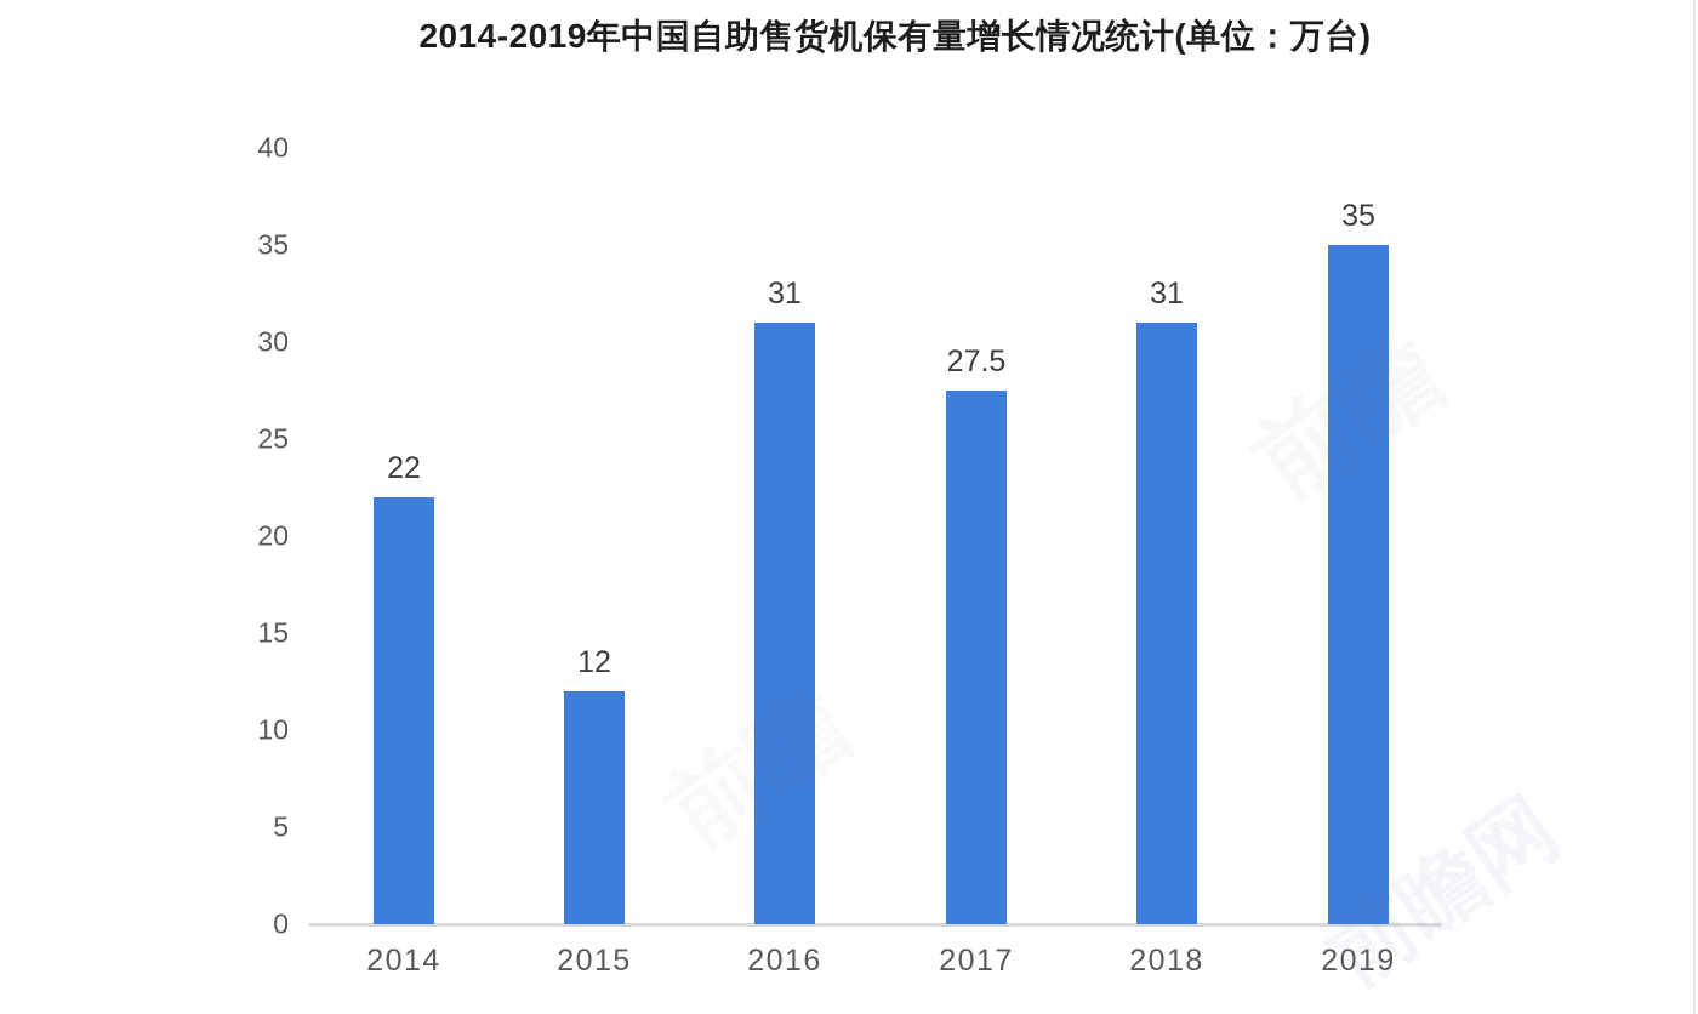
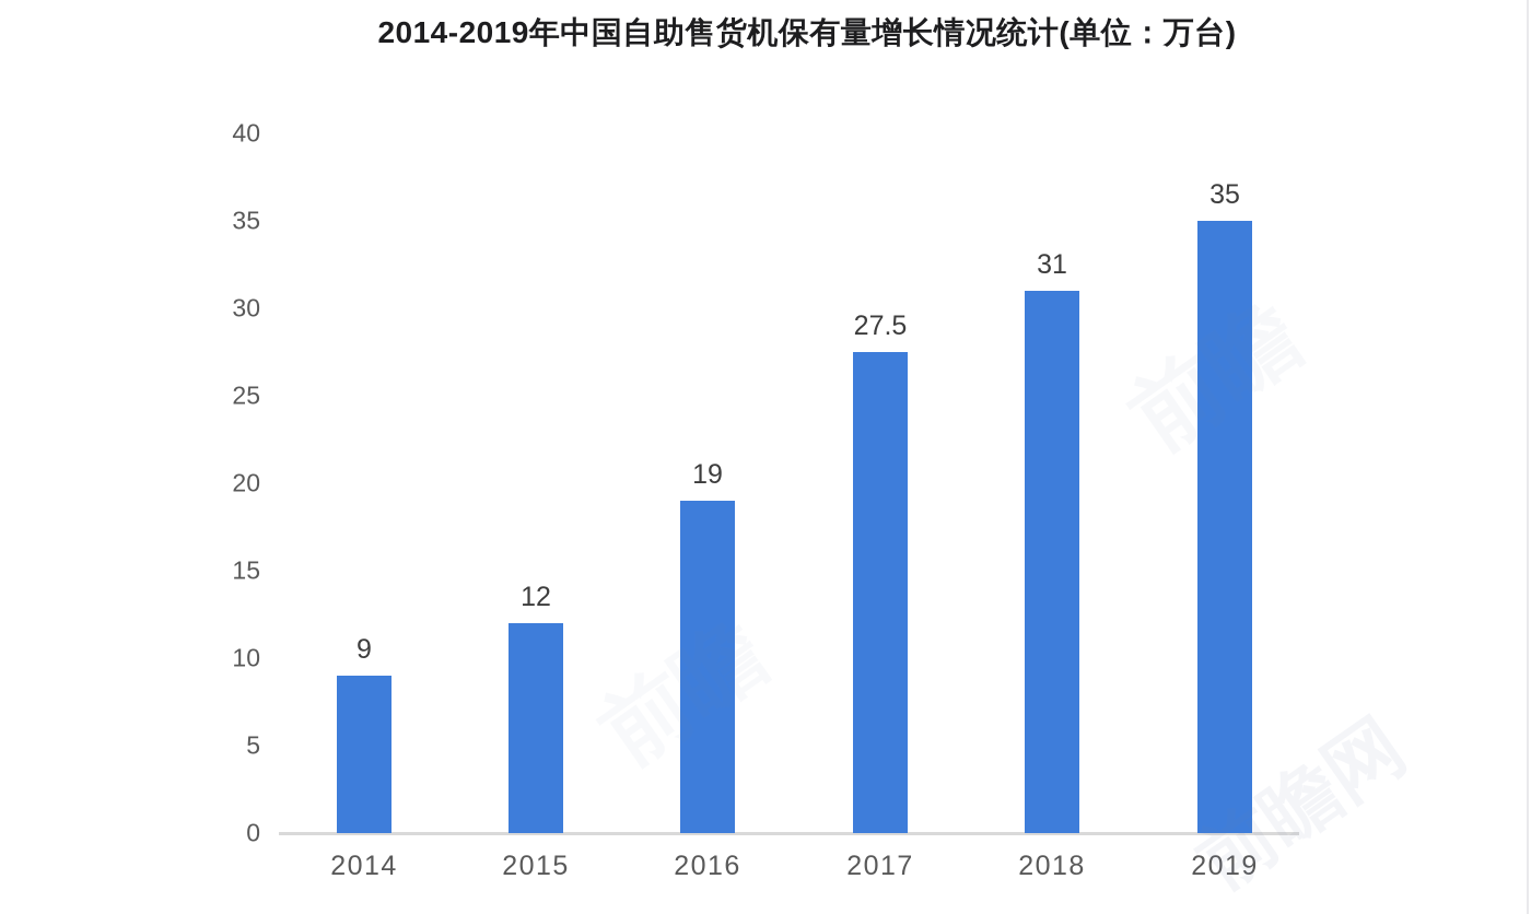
2014: 22 -> 9
2016: 31 -> 19
